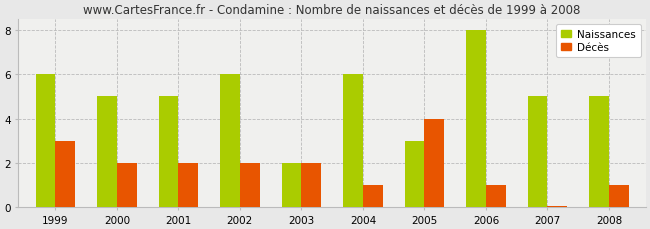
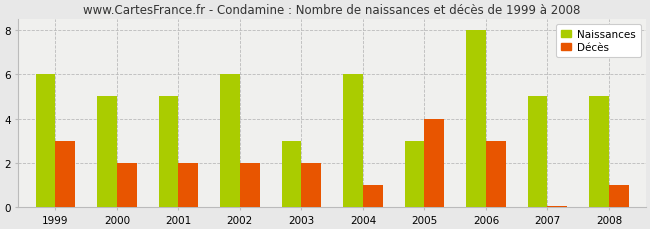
Naissances/2003: 2 -> 3
Décès/2006: 1.00 -> 3.00
